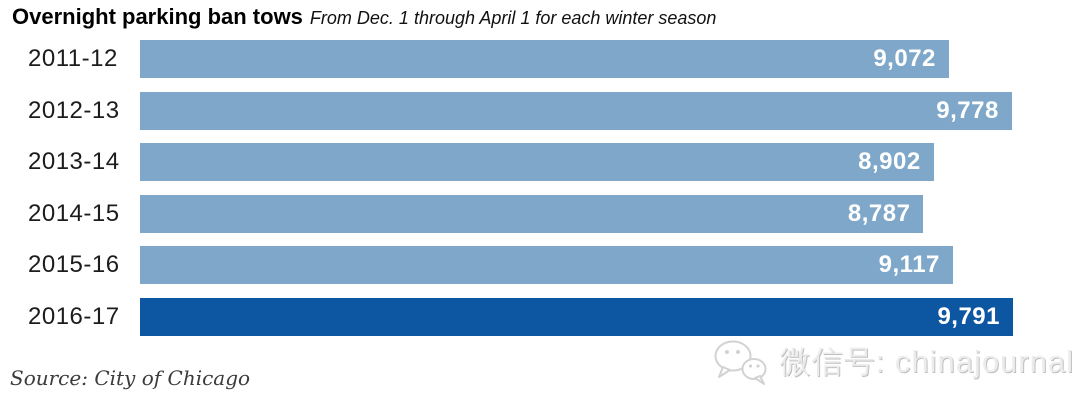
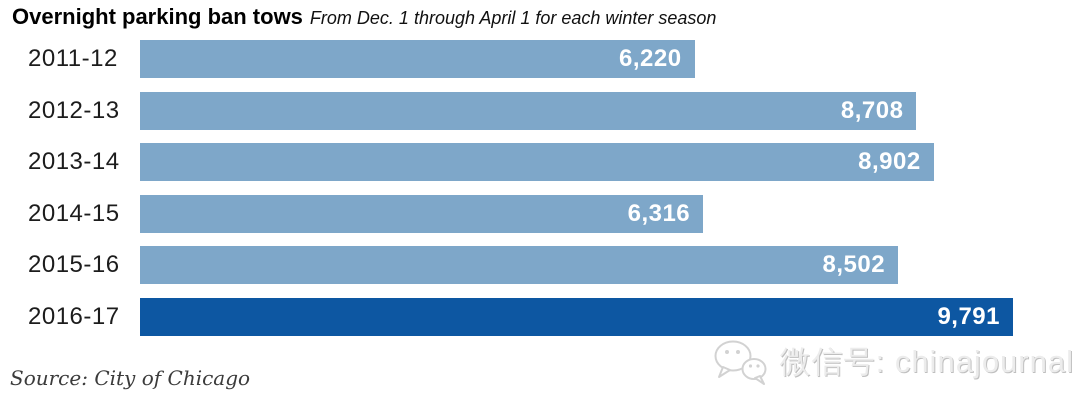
2011-12: 9,072 -> 6,220
2012-13: 9,778 -> 8,708
2014-15: 8,787 -> 6,316
2015-16: 9,117 -> 8,502
